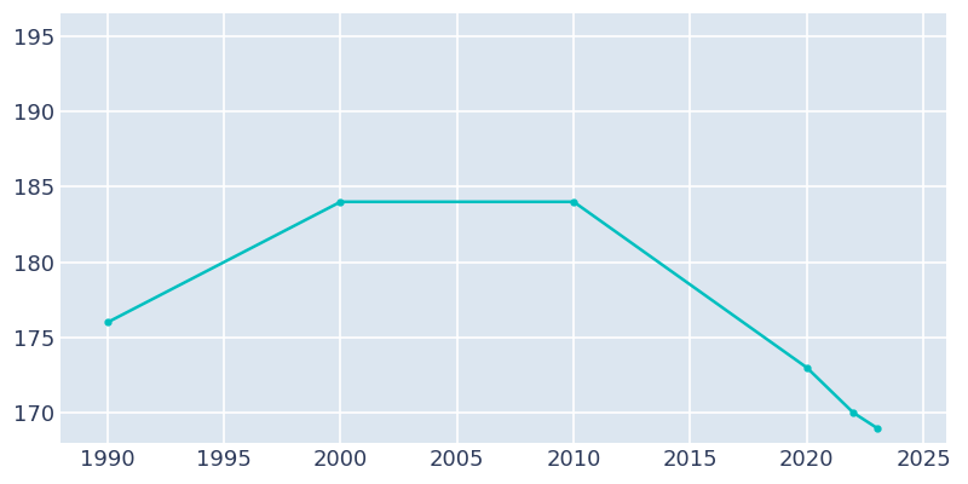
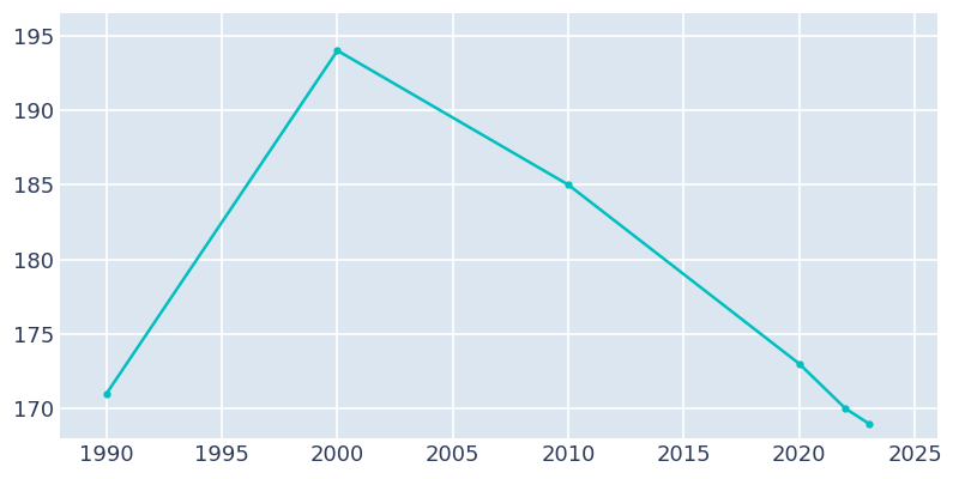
1990: 176 -> 171
2000: 184 -> 194
2010: 184 -> 185
